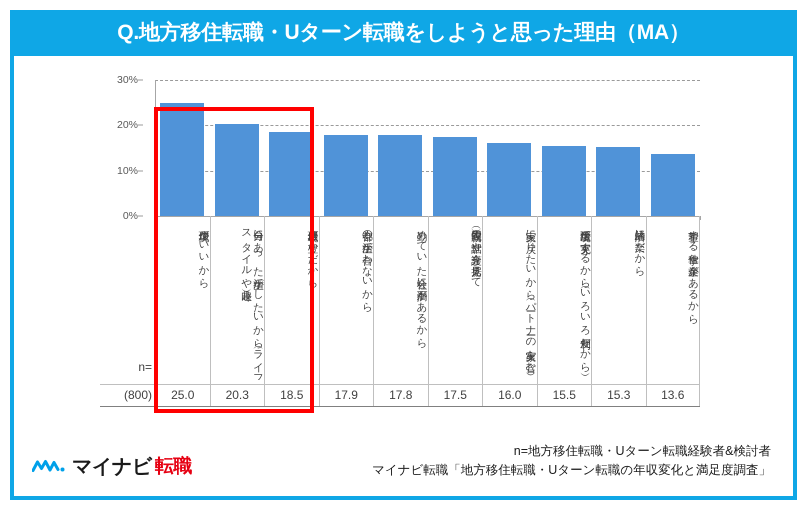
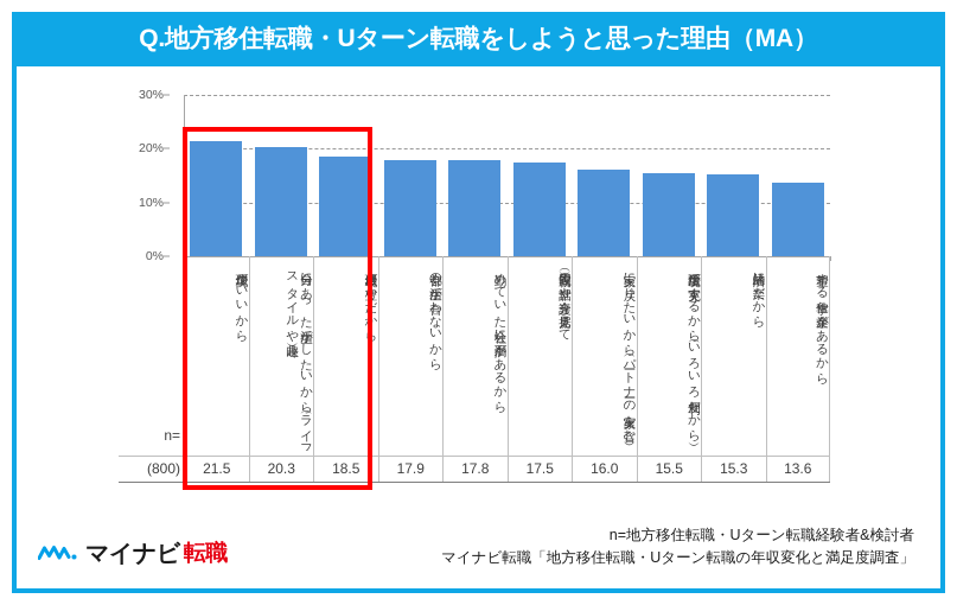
住環境がいいから: 25.0 -> 21.5
